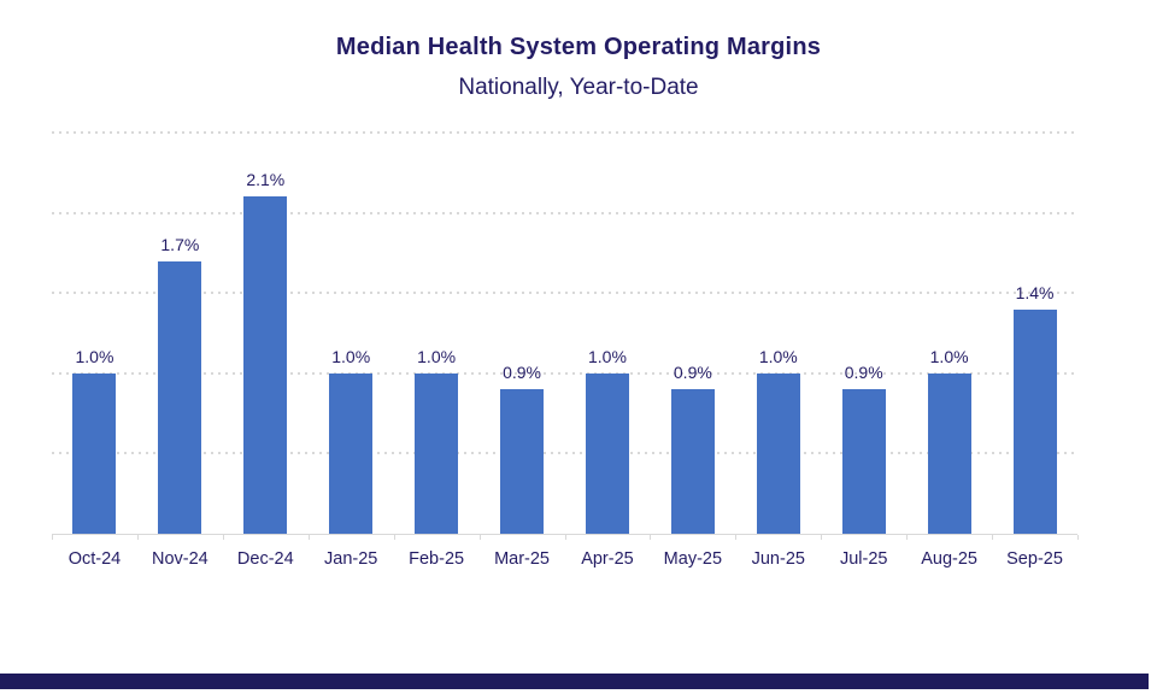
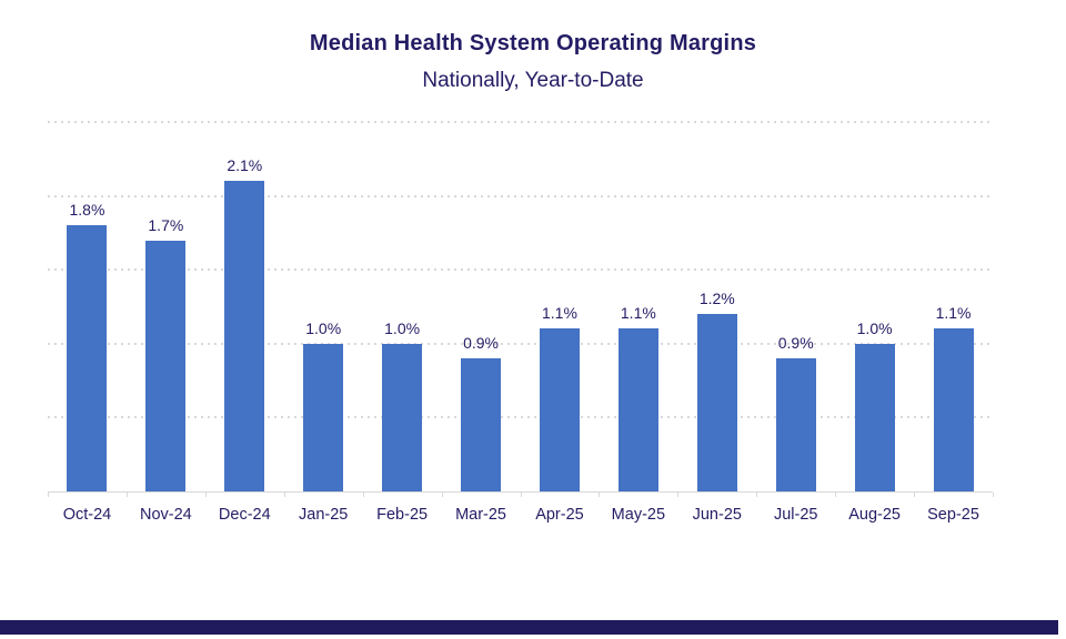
Oct-24: 1.0% -> 1.8%
Apr-25: 1.0% -> 1.1%
May-25: 0.9% -> 1.1%
Jun-25: 1.0% -> 1.2%
Sep-25: 1.4% -> 1.1%
